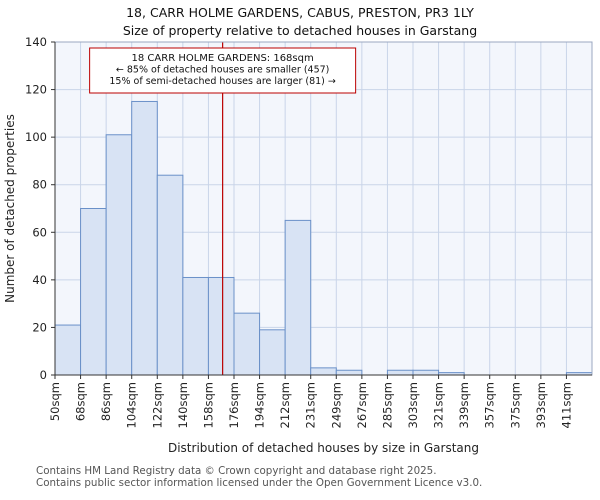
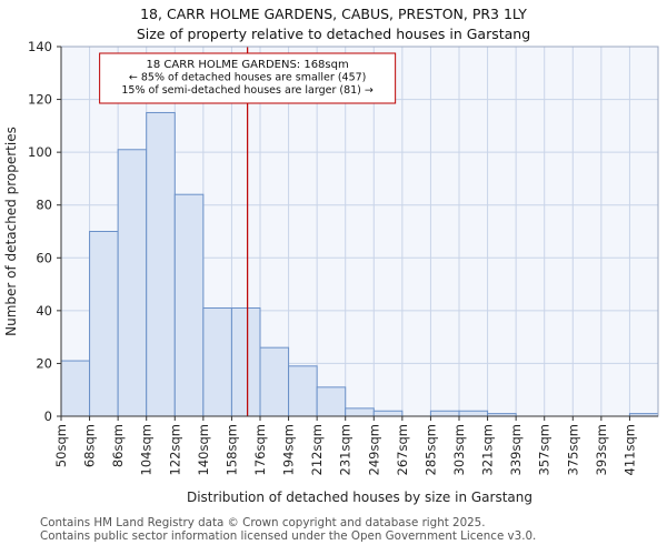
212sqm: 65 -> 11
